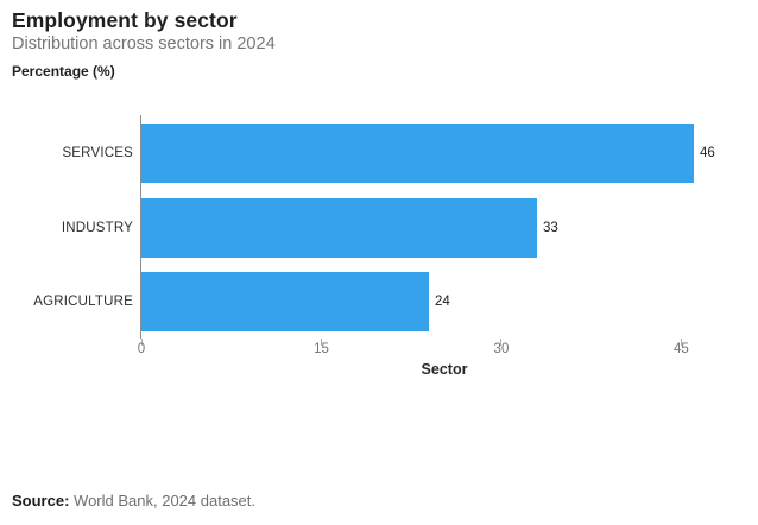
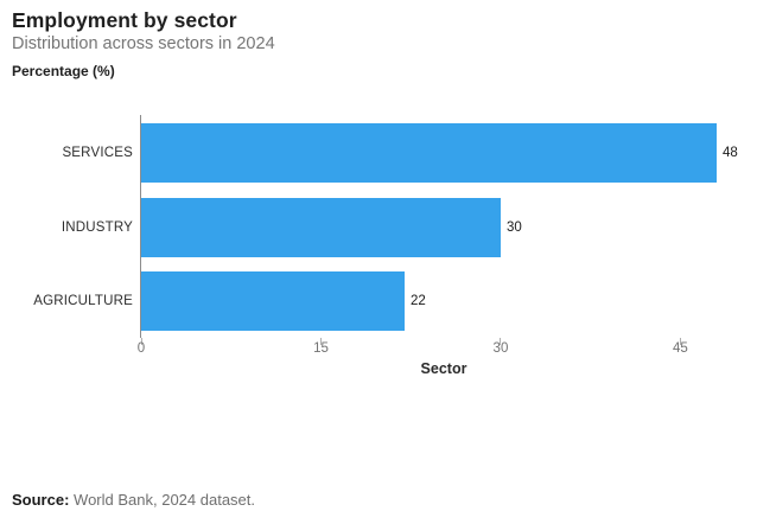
SERVICES: 46 -> 48
INDUSTRY: 33 -> 30
AGRICULTURE: 24 -> 22
